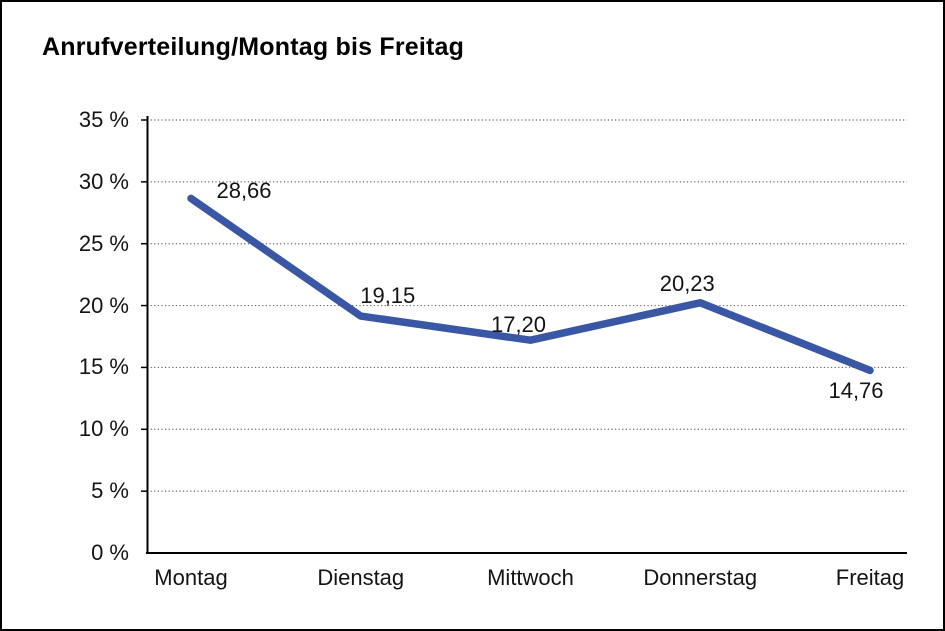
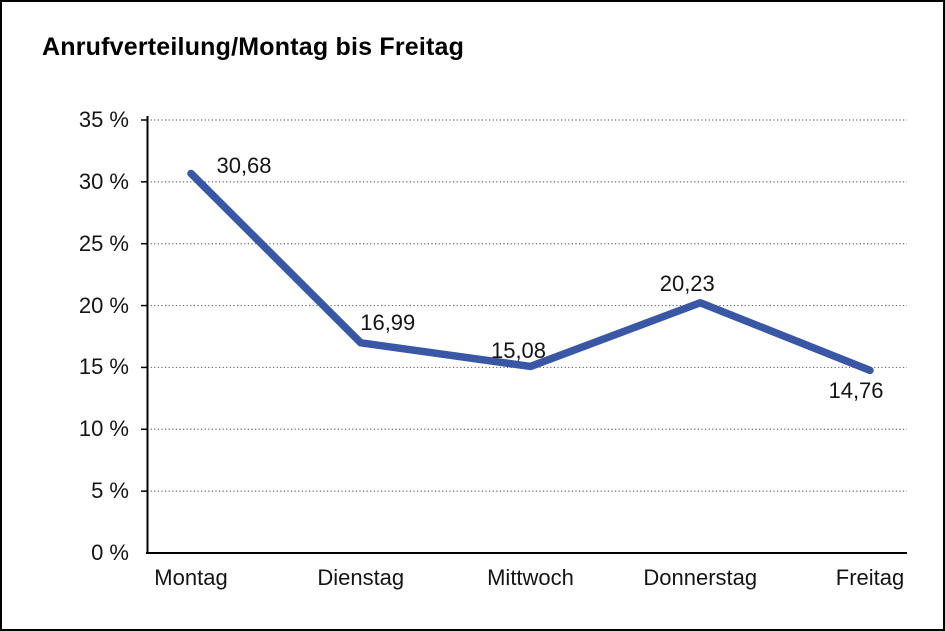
Montag: 28,66 -> 30,68
Dienstag: 19,15 -> 16,99
Mittwoch: 17,20 -> 15,08
